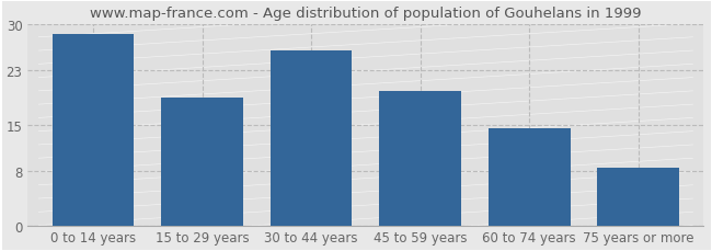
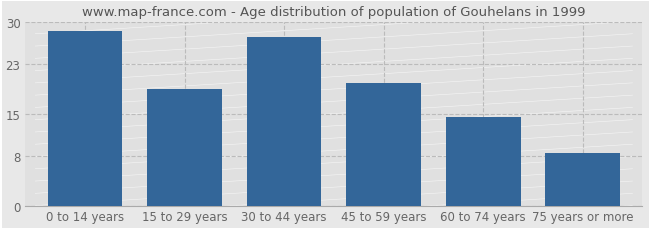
30 to 44 years: 26.0 -> 27.5
